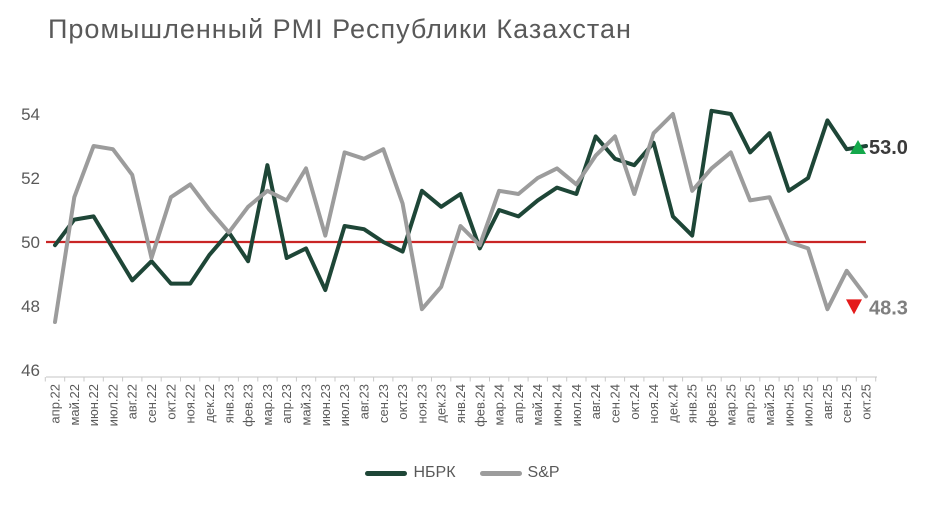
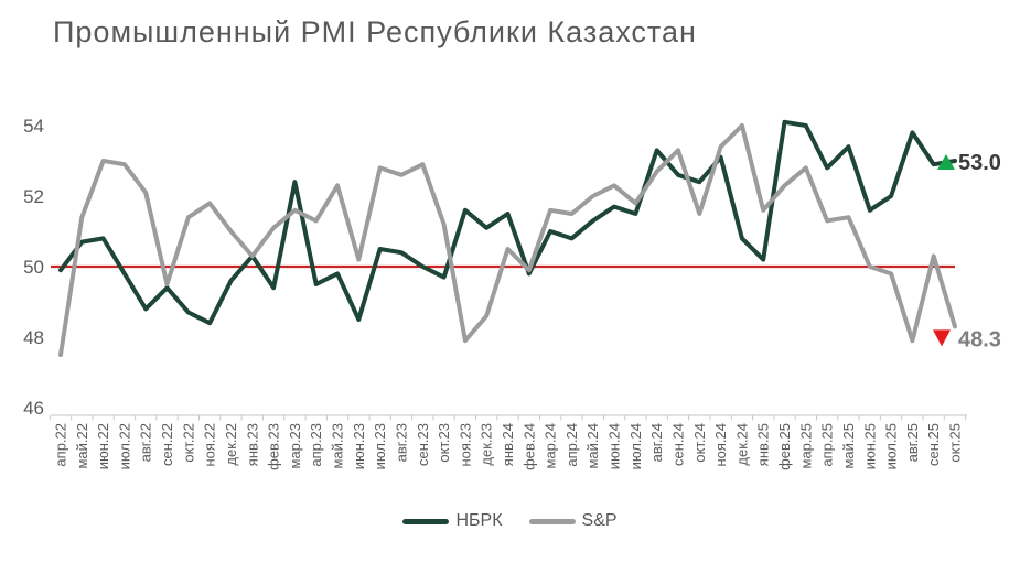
НБРК/ноя.22: 48.7 -> 48.4
S&P/сен.25: 49.1 -> 50.3
